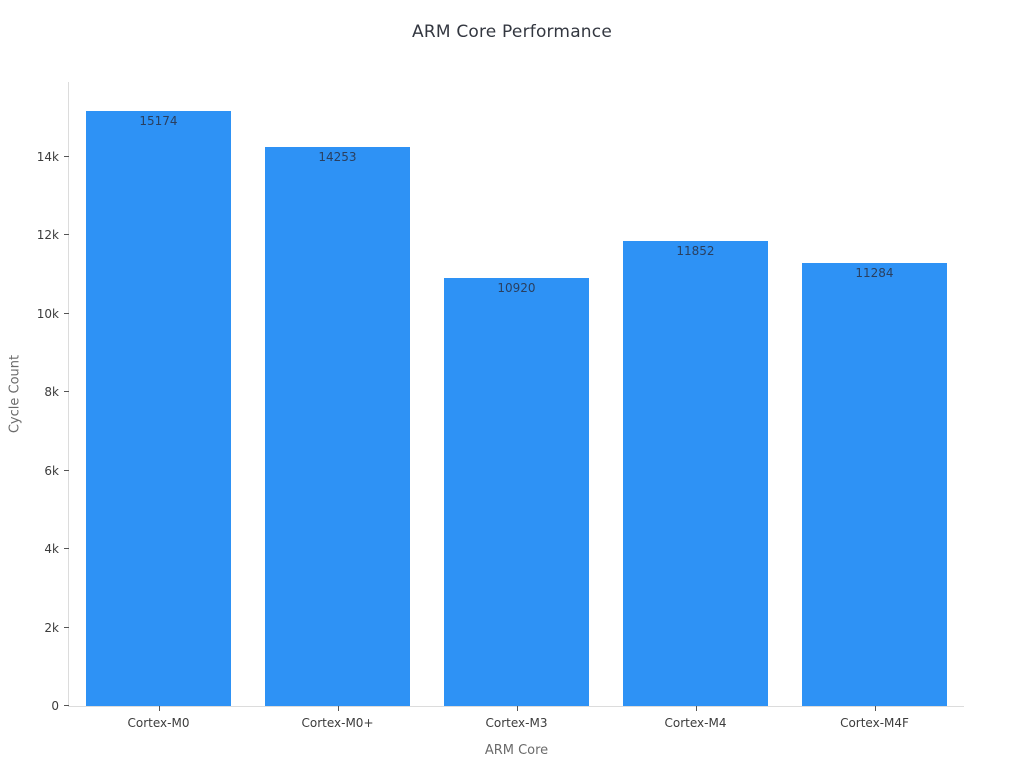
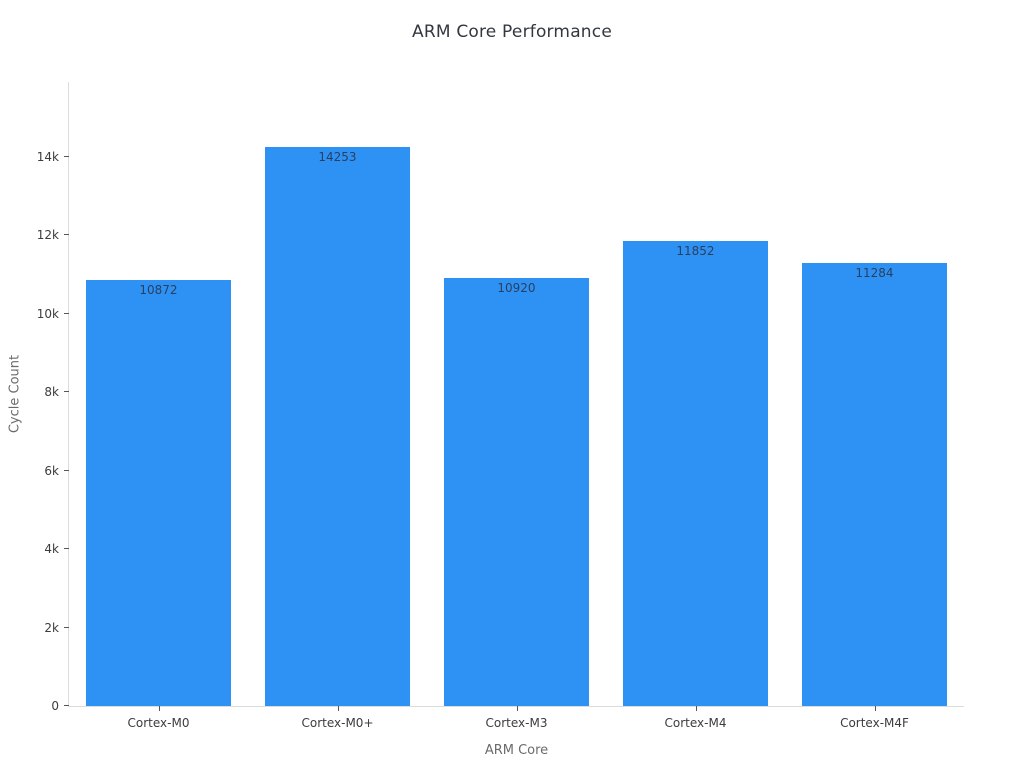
Cortex-M0: 15174 -> 10872
